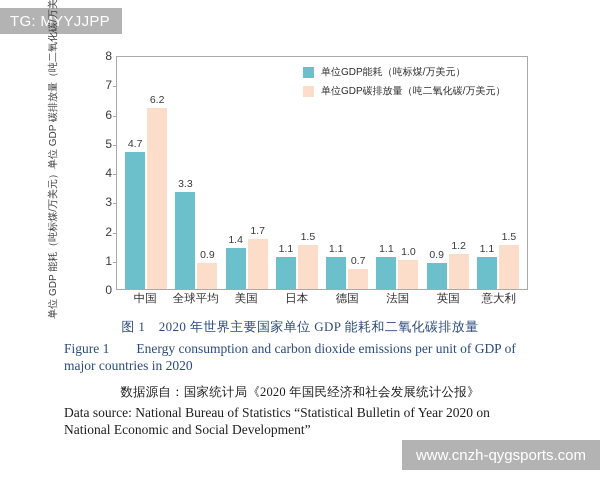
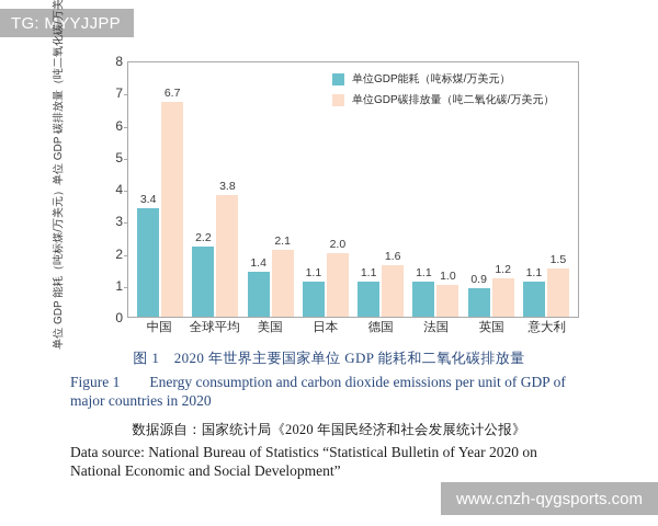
单位GDP能耗（吨标煤/万美元）/中国: 4.7 -> 3.4
单位GDP碳排放量（吨二氧化碳/万美元）/中国: 6.2 -> 6.7
单位GDP能耗（吨标煤/万美元）/全球平均: 3.3 -> 2.2
单位GDP碳排放量（吨二氧化碳/万美元）/全球平均: 0.9 -> 3.8
单位GDP碳排放量（吨二氧化碳/万美元）/美国: 1.7 -> 2.1
单位GDP碳排放量（吨二氧化碳/万美元）/日本: 1.5 -> 2.0
单位GDP碳排放量（吨二氧化碳/万美元）/德国: 0.7 -> 1.6
